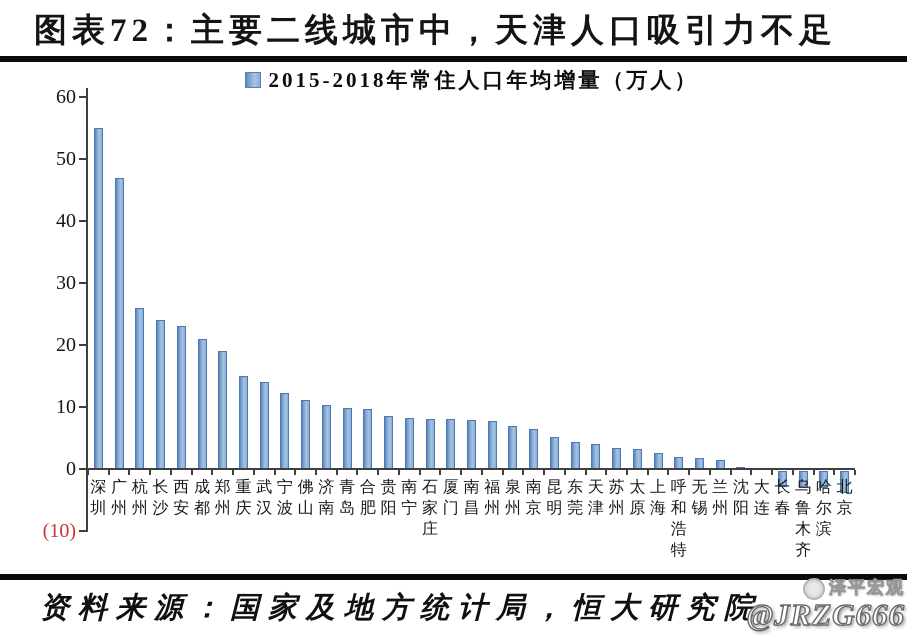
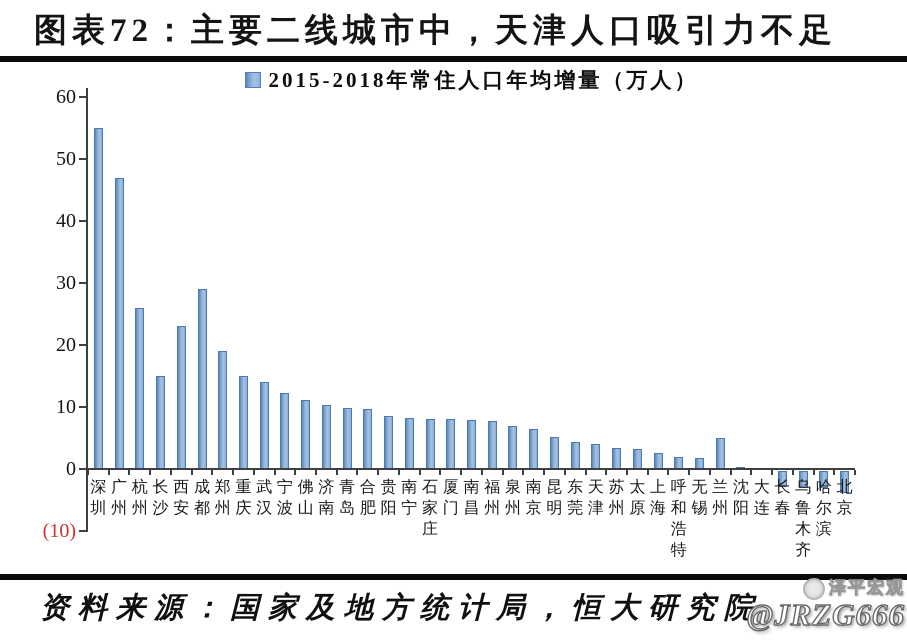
长沙: 24 -> 15
成都: 21 -> 29
兰州: 2 -> 5
